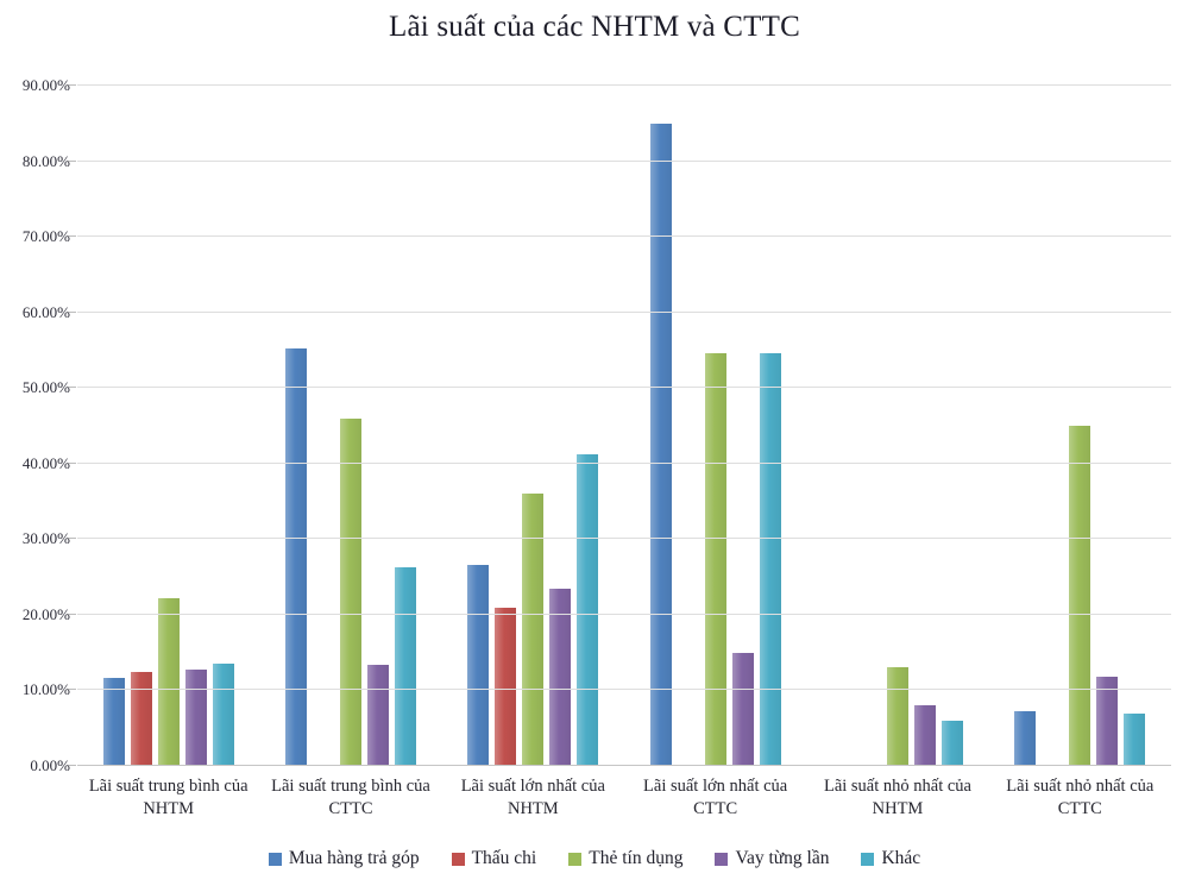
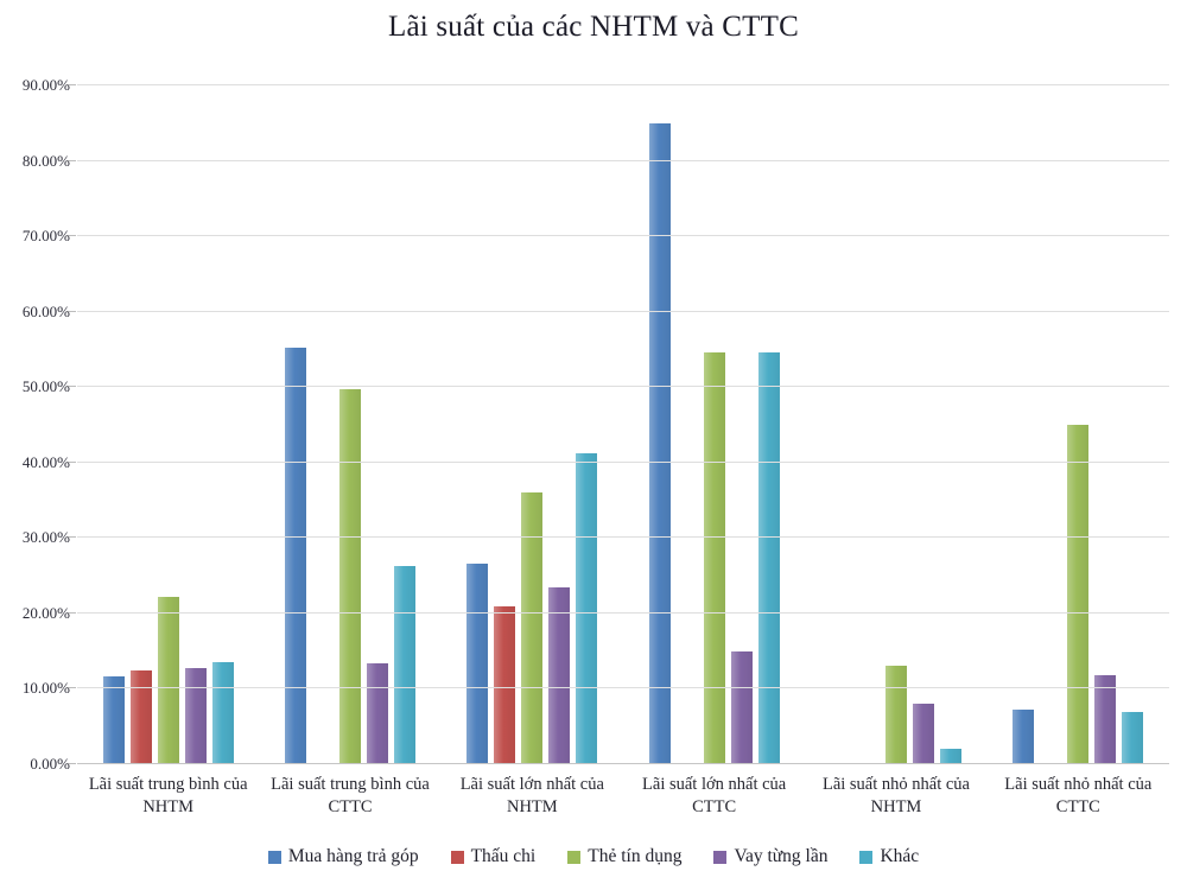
Thẻ tín dụng/Lãi suất trung bình của CTTC: 46% -> 50%
Khác/Lãi suất nhỏ nhất của NHTM: 6% -> 2%
